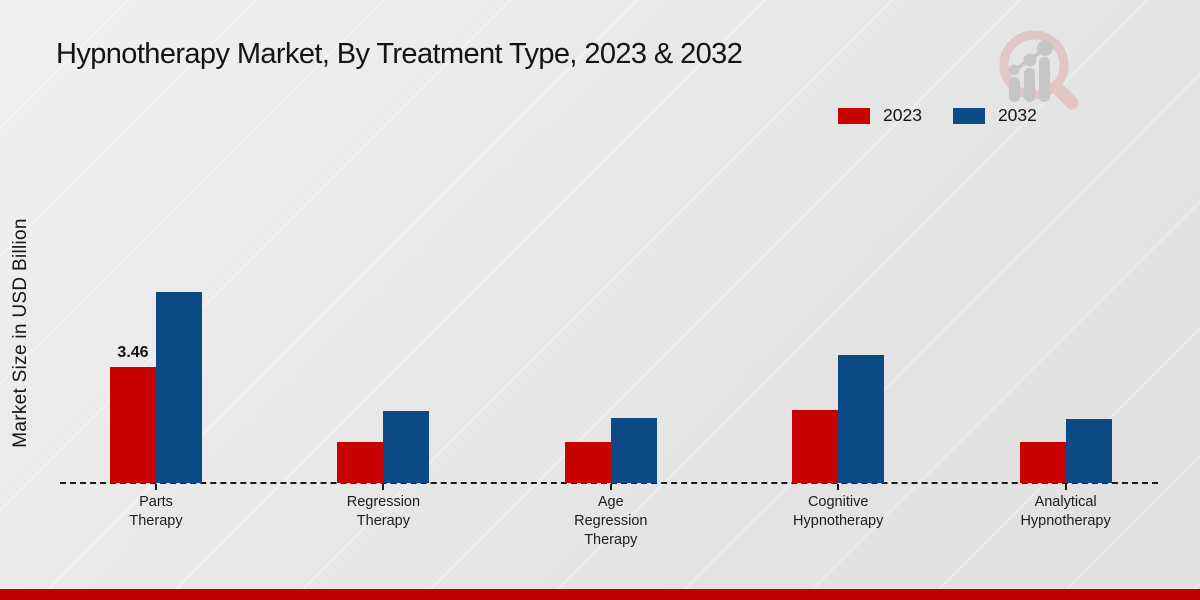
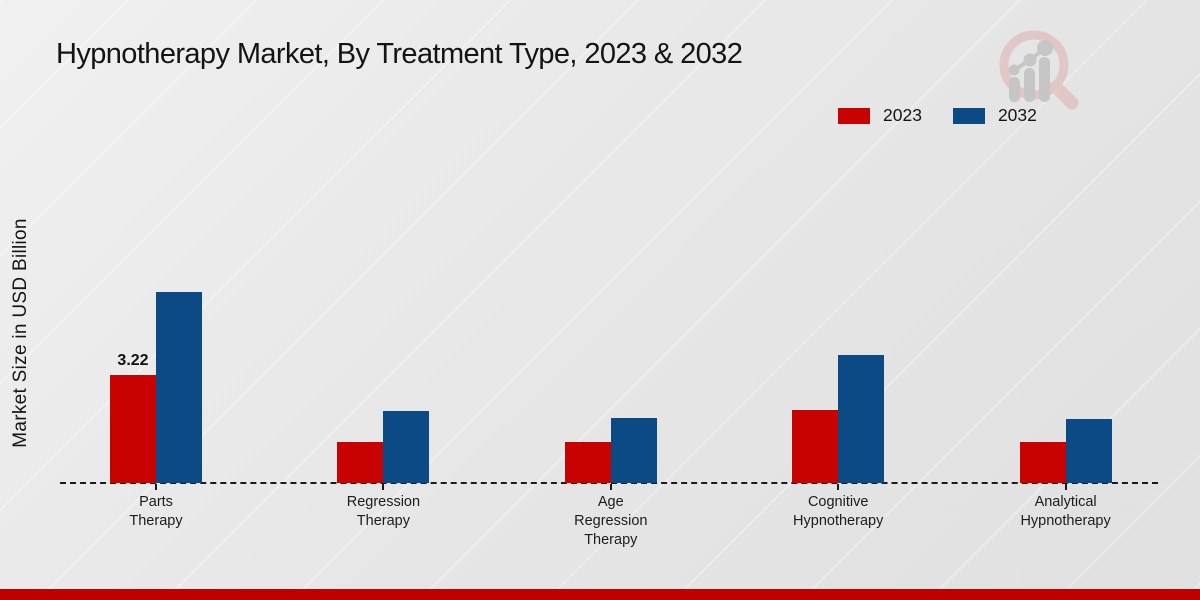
2023/Parts Therapy: 3.46 -> 3.22
